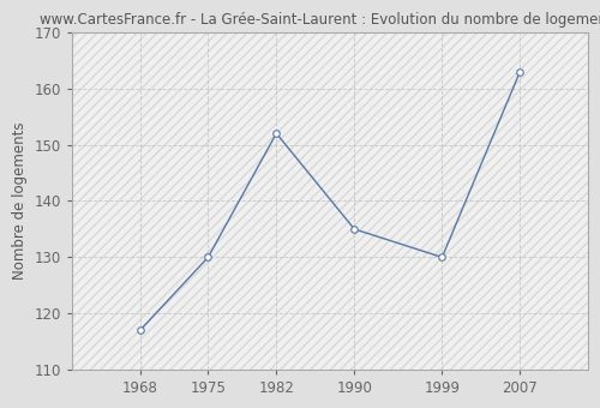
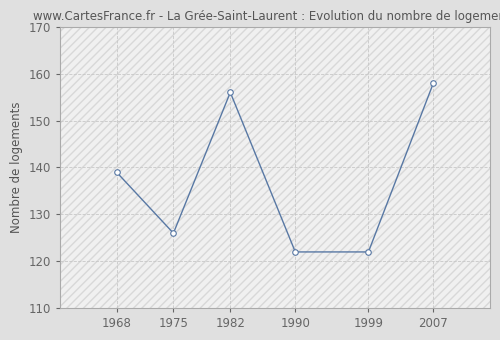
1968: 117 -> 139
1975: 130 -> 126
1982: 152 -> 156
1990: 135 -> 122
1999: 130 -> 122
2007: 163 -> 158
